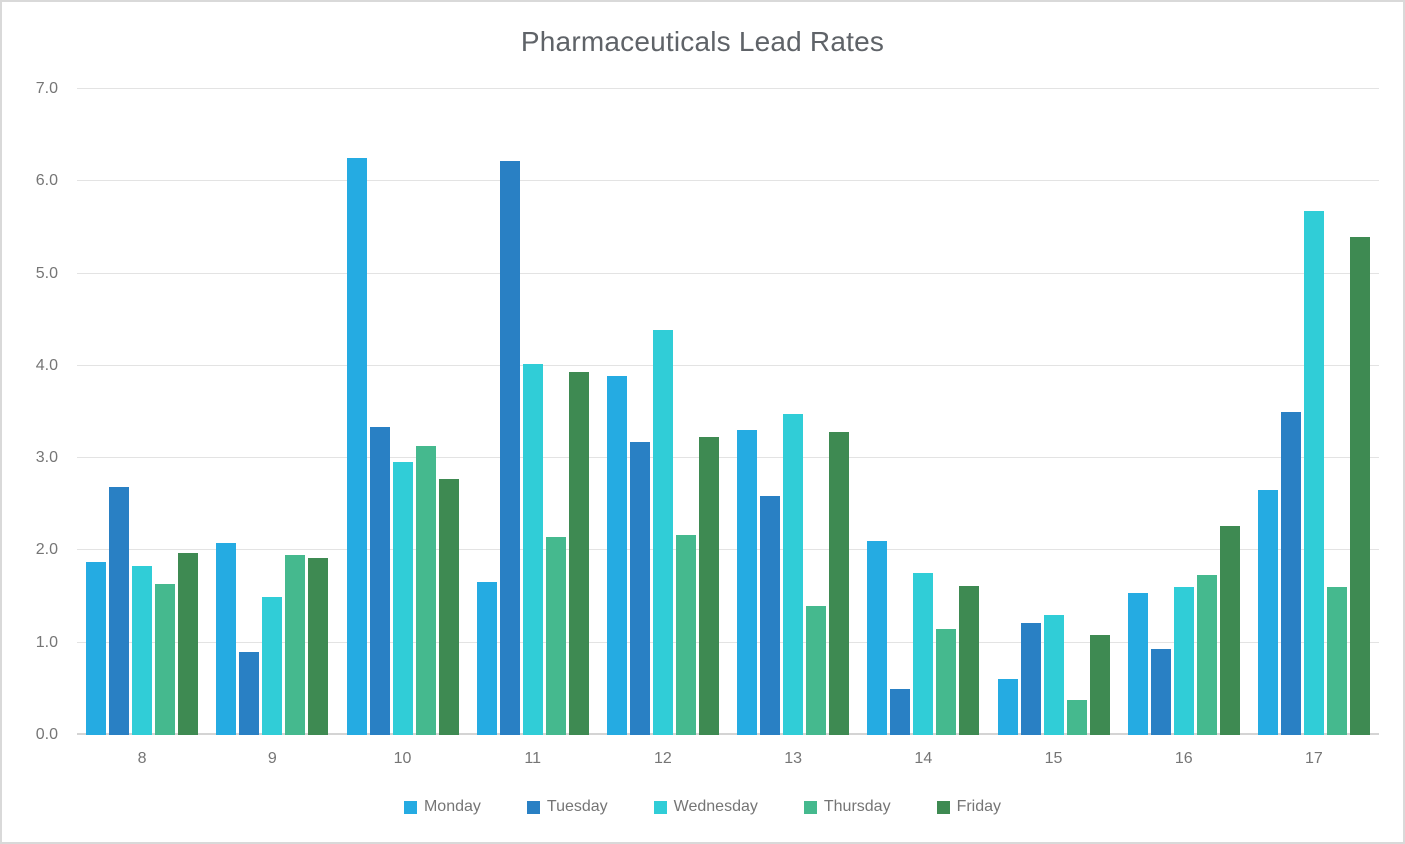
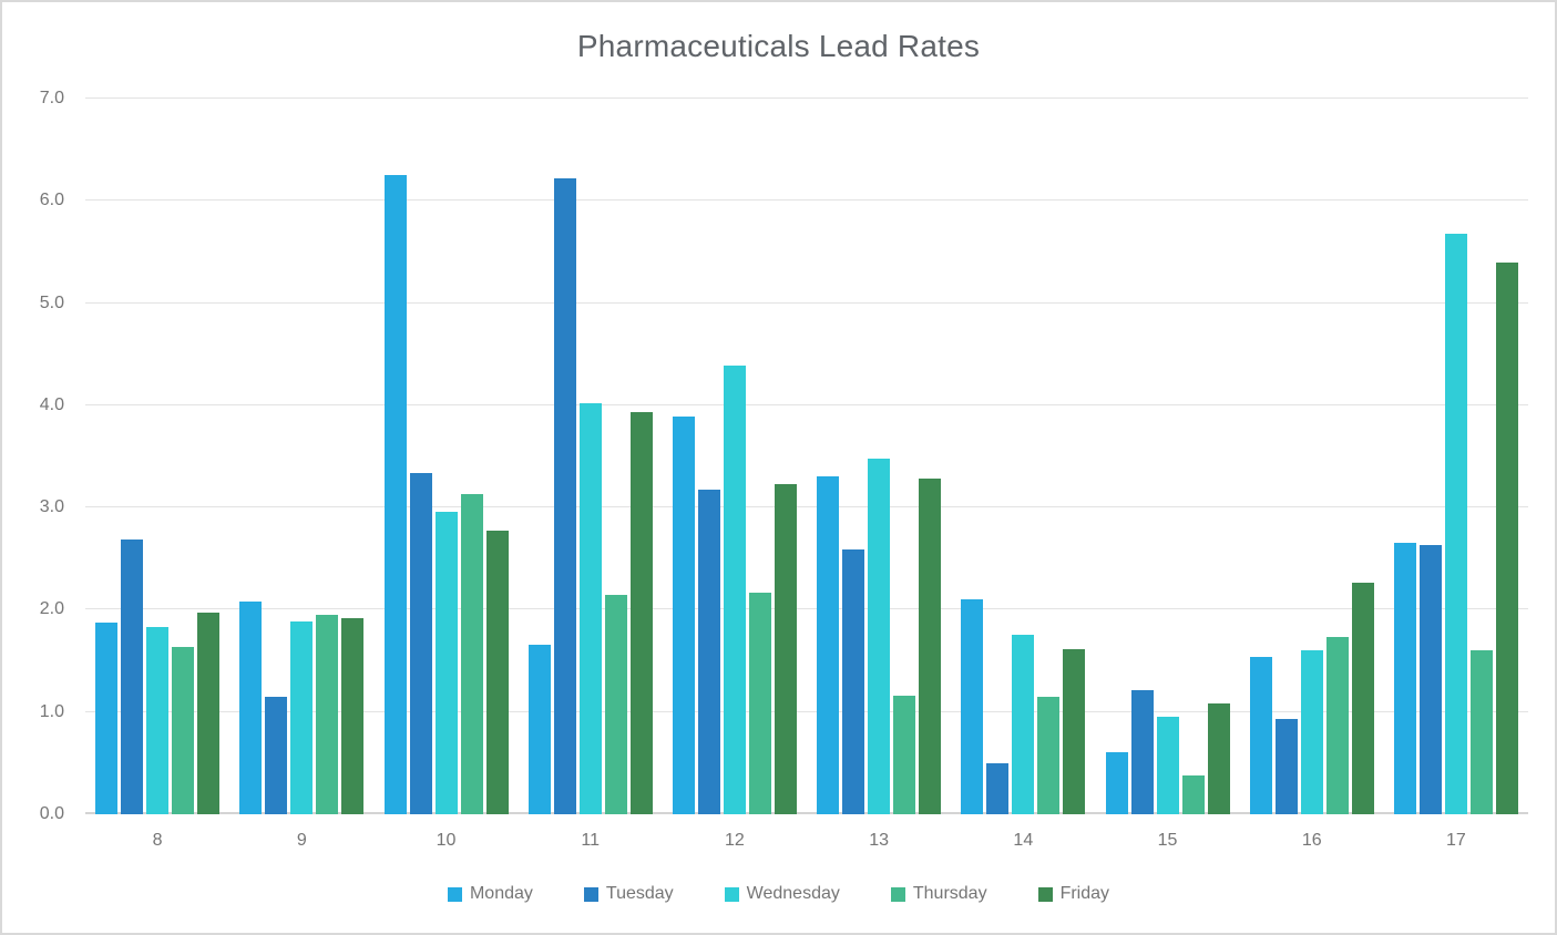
Tuesday/9: 0.9 -> 1.1
Wednesday/9: 1.5 -> 1.9
Thursday/13: 1.4 -> 1.2
Wednesday/15: 1.3 -> 0.9
Tuesday/17: 3.5 -> 2.6
